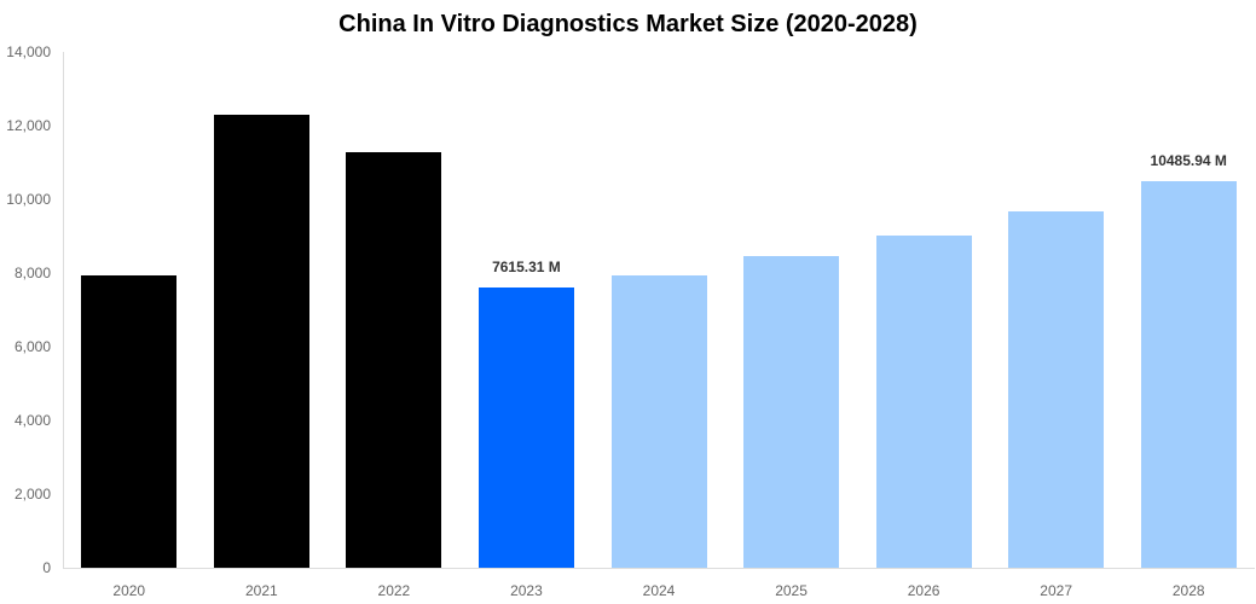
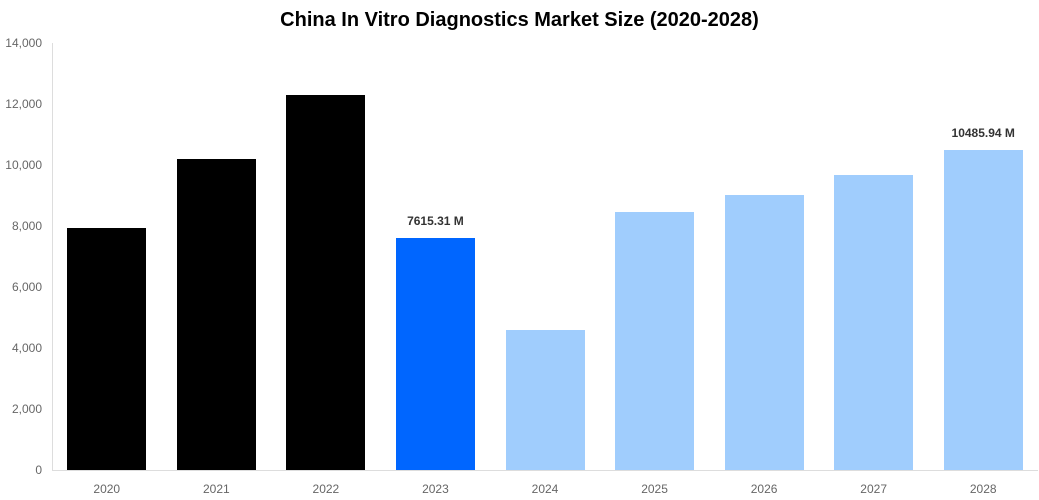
2021: 12300 -> 10200
2022: 11300 -> 12300
2024: 7900 -> 4600
